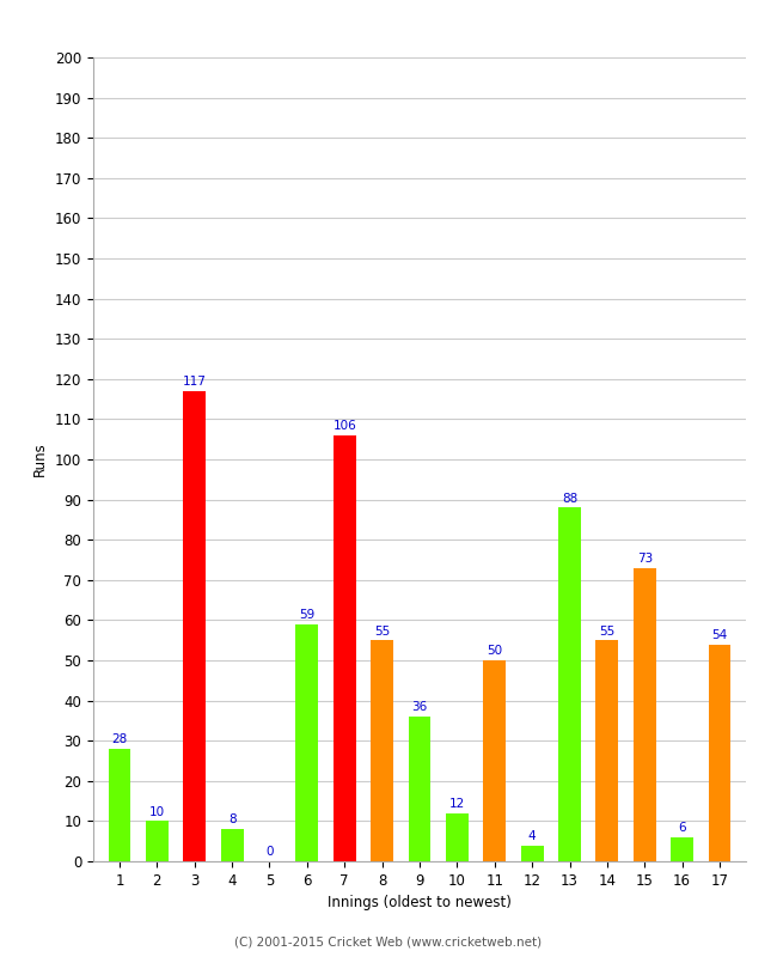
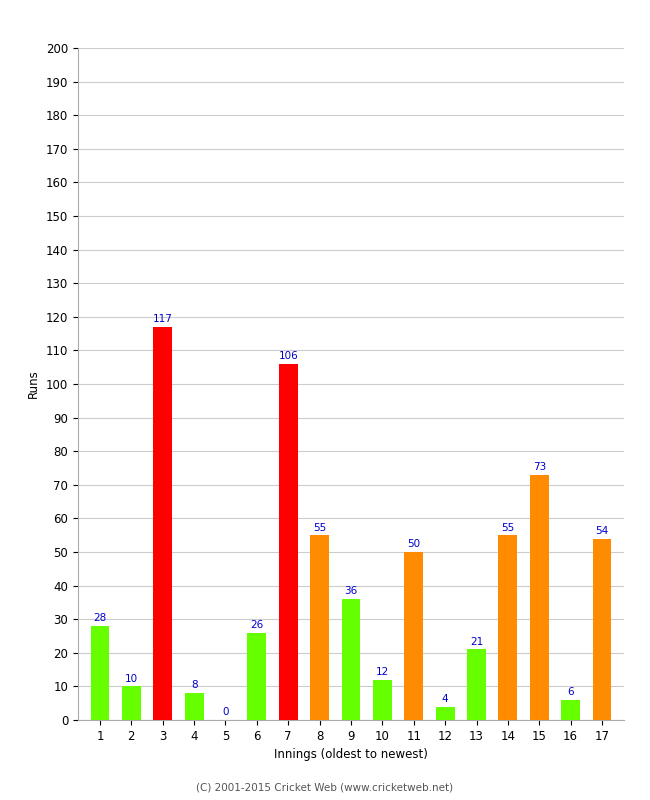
6: 59 -> 26
13: 88 -> 21
